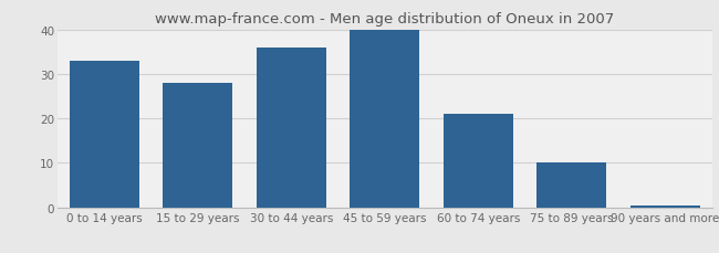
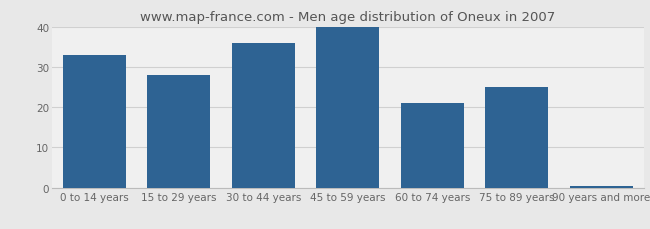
75 to 89 years: 10.0 -> 25.0
